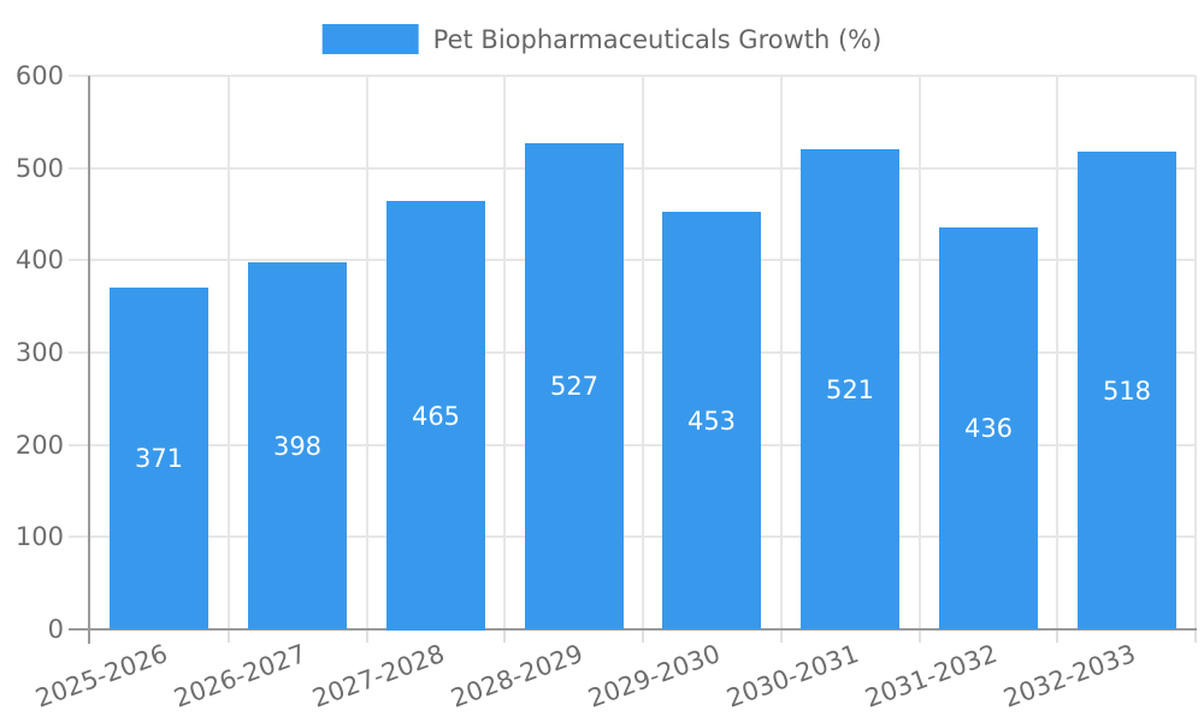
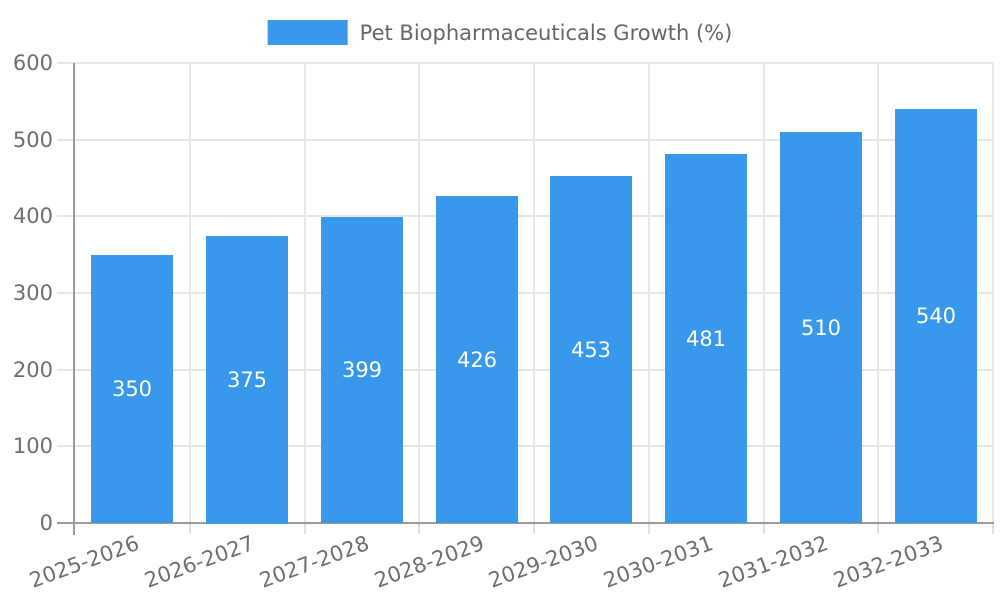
2025-2026: 371 -> 350
2026-2027: 398 -> 375
2027-2028: 465 -> 399
2028-2029: 527 -> 426
2030-2031: 521 -> 481
2031-2032: 436 -> 510
2032-2033: 518 -> 540
